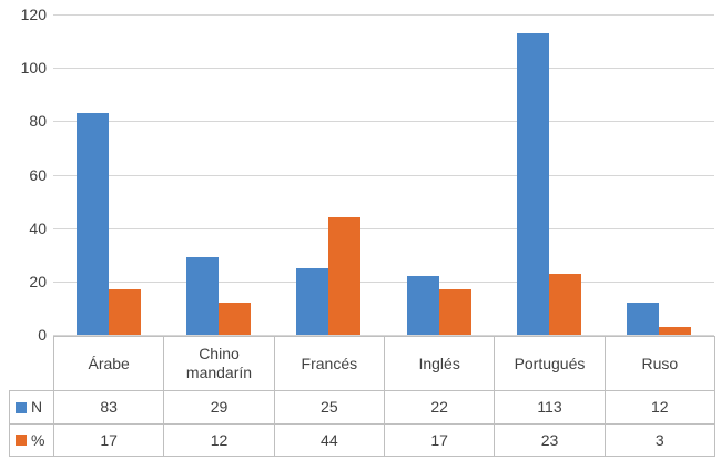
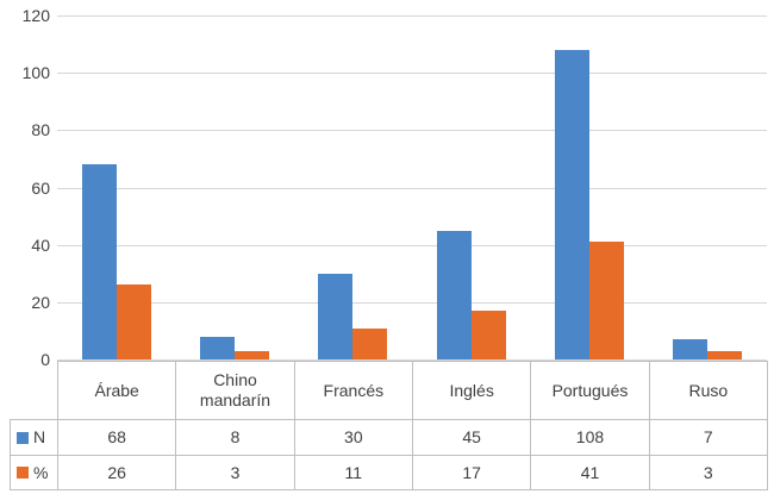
N/Árabe: 83 -> 68
%/Árabe: 17 -> 26
N/Chino mandarín: 29 -> 8
%/Chino mandarín: 12 -> 3
N/Francés: 25 -> 30
%/Francés: 44 -> 11
N/Inglés: 22 -> 45
N/Portugués: 113 -> 108
%/Portugués: 23 -> 41
N/Ruso: 12 -> 7
